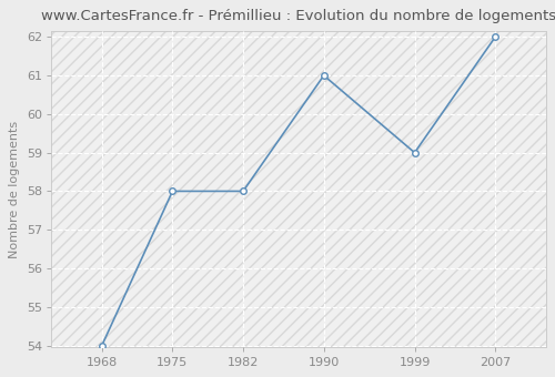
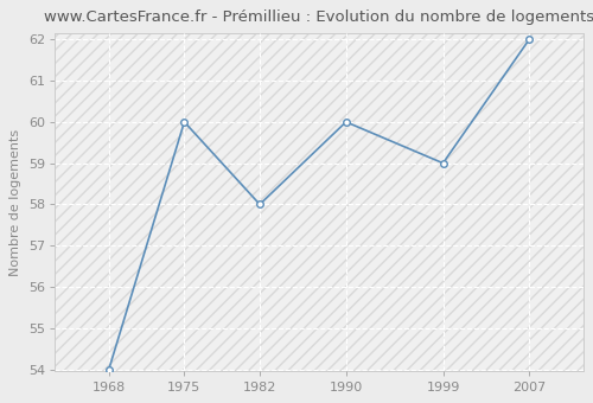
1975: 58 -> 60
1990: 61 -> 60
